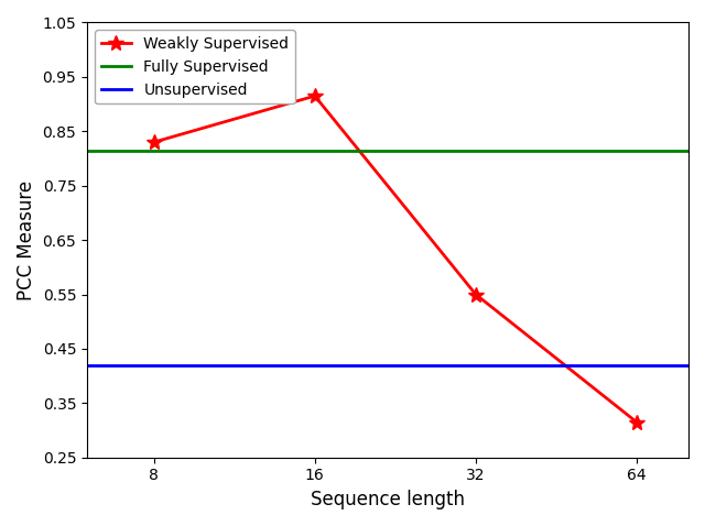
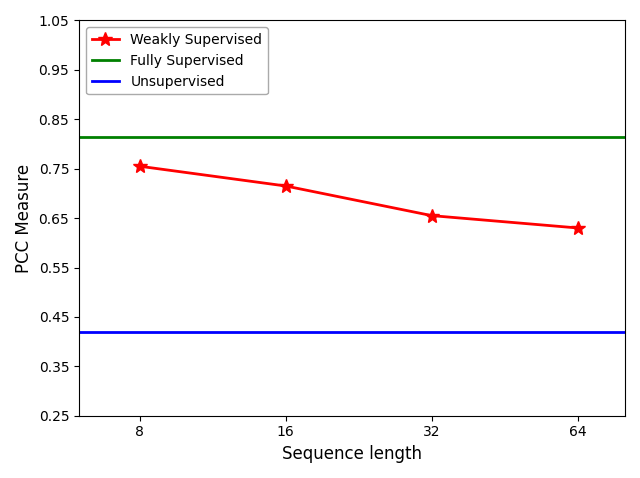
8: 0.830 -> 0.755
16: 0.915 -> 0.715
32: 0.550 -> 0.655
64: 0.315 -> 0.630
